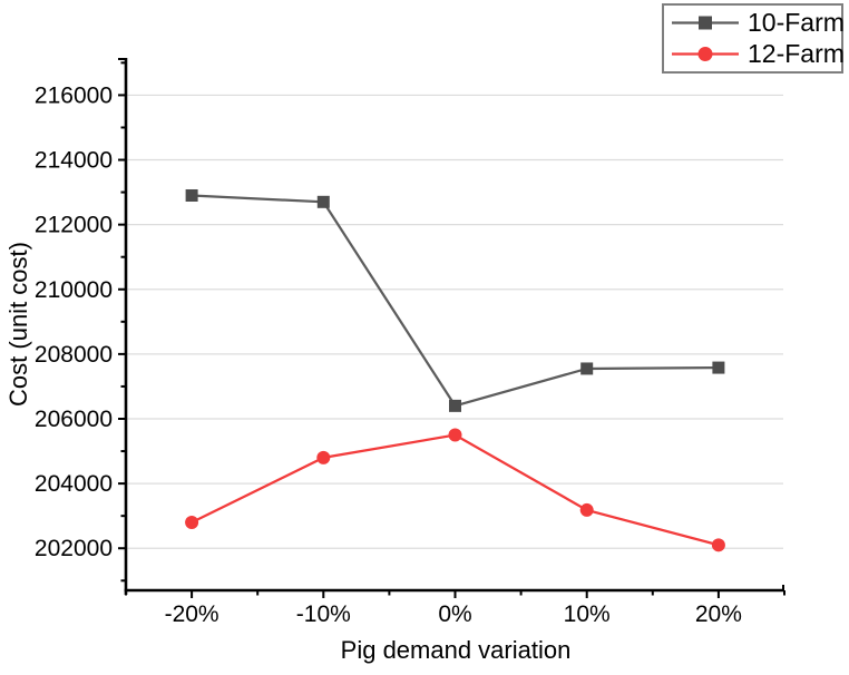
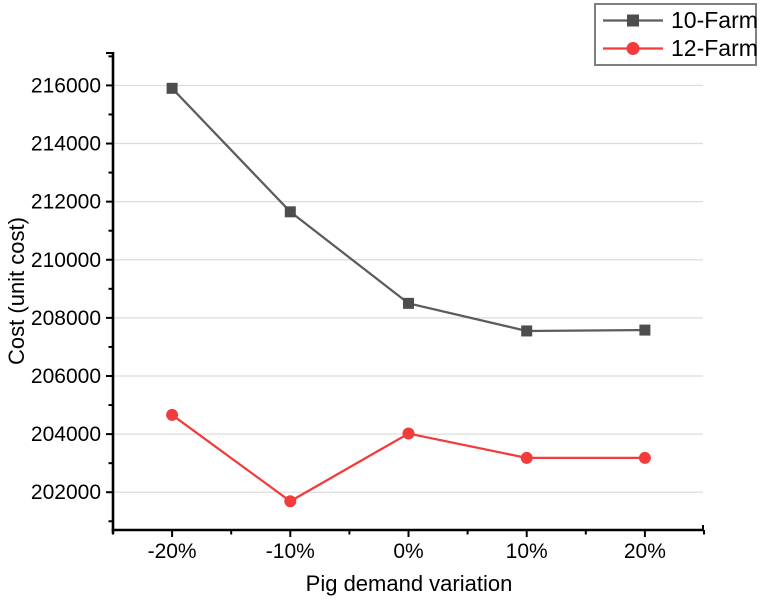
10-Farm/-20%: 212900 -> 215900
12-Farm/-20%: 202800 -> 204700
10-Farm/-10%: 212700 -> 211600
12-Farm/-10%: 204800 -> 201700
10-Farm/0%: 206400 -> 208500
12-Farm/0%: 205500 -> 204000
12-Farm/20%: 202100 -> 203200
